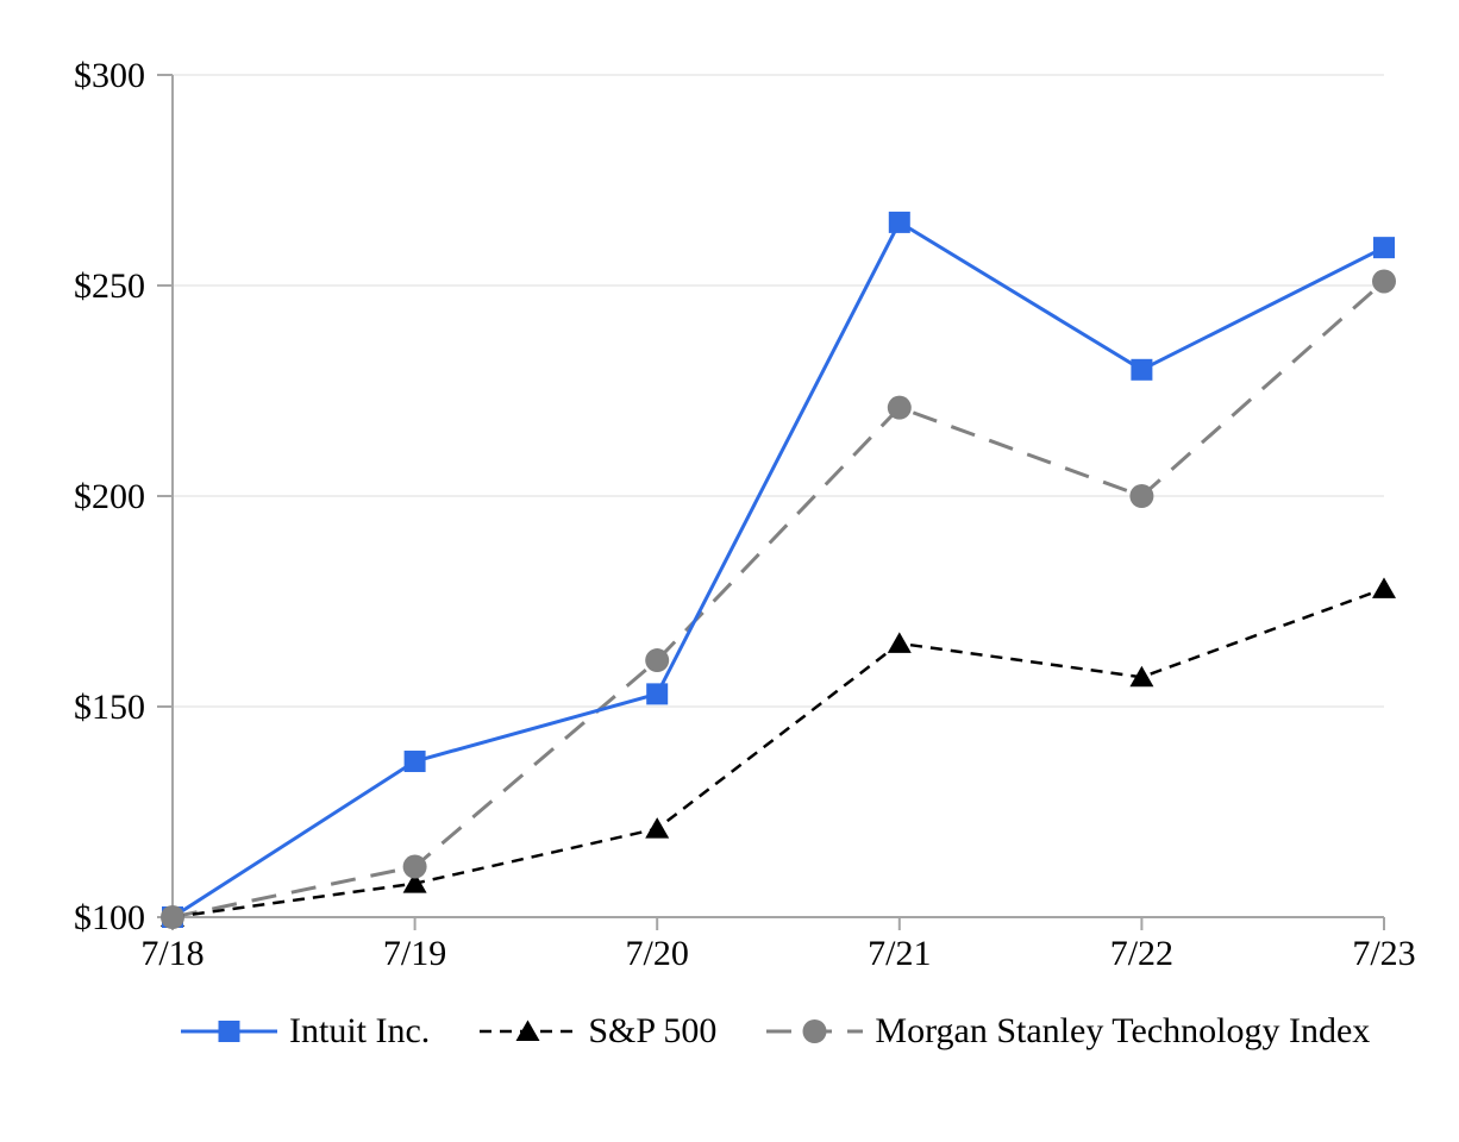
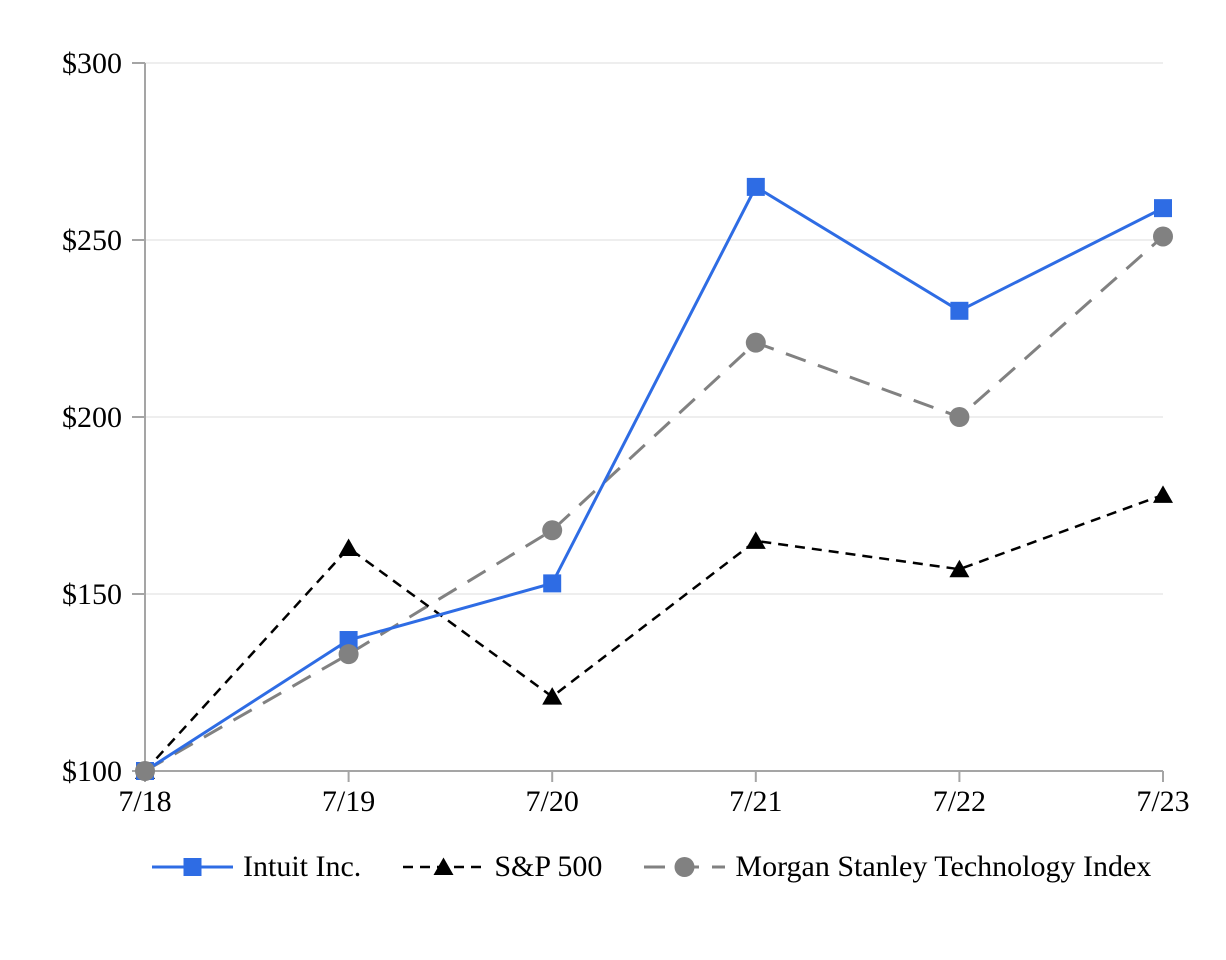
S&P 500/7/19: $108 -> $163
Morgan Stanley Technology Index/7/19: $112 -> $133
Morgan Stanley Technology Index/7/20: $161 -> $168
